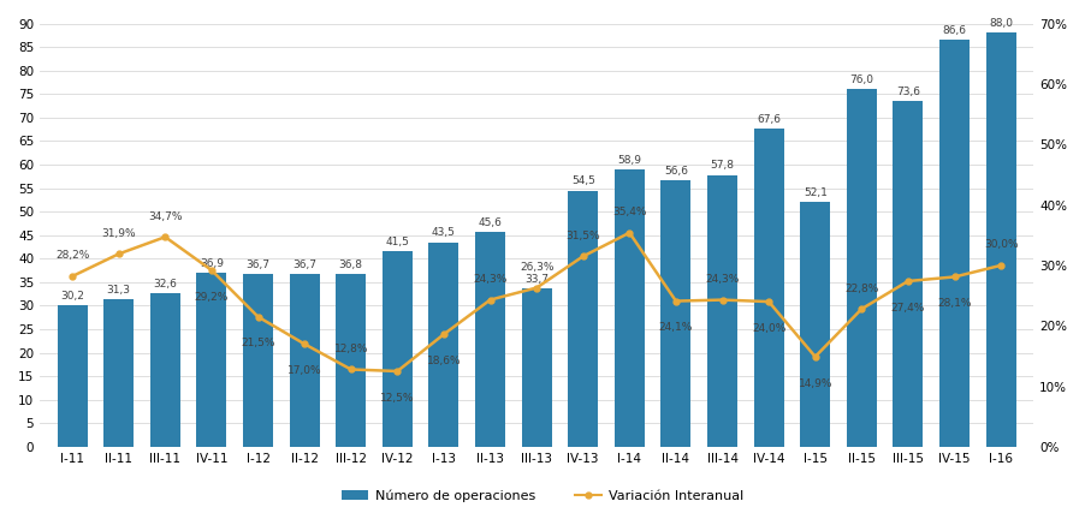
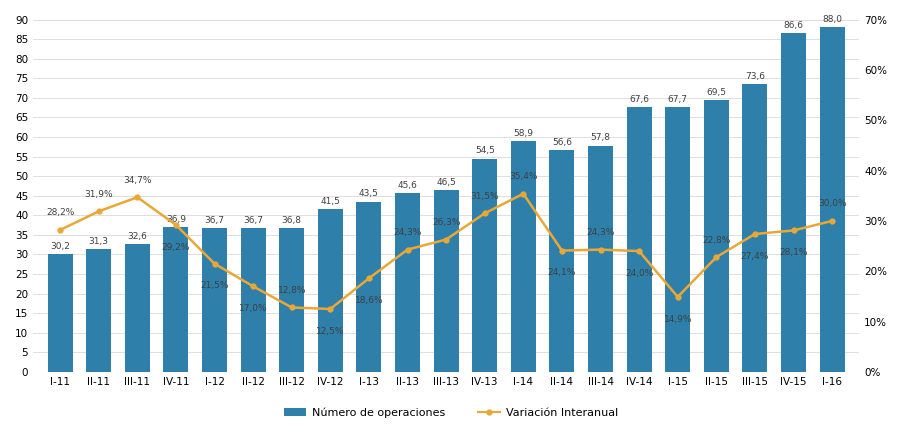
Número de operaciones/III-13: 33,7 -> 46,5
Número de operaciones/I-15: 52,1 -> 67,7
Número de operaciones/II-15: 76,0 -> 69,5
